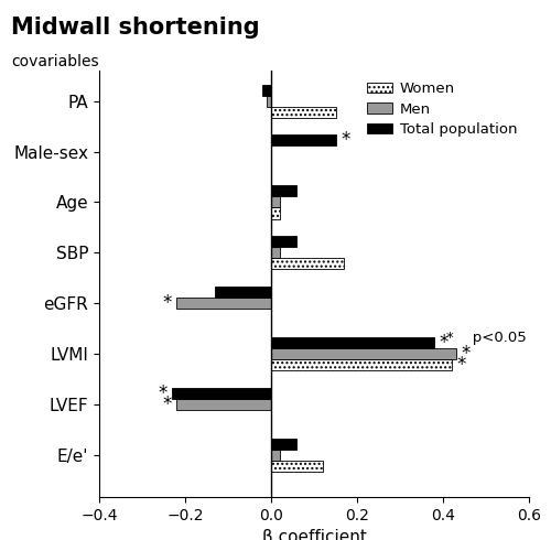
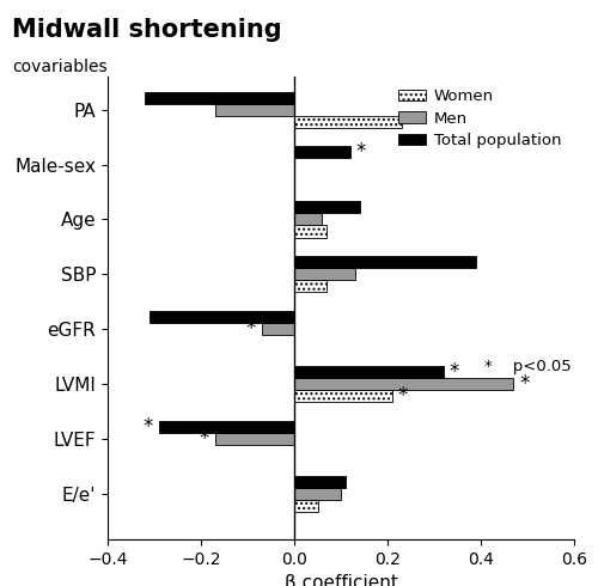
Total population/PA: -0.02 -> -0.32
Men/PA: -0.01 -> -0.17
Women/PA: 0.15 -> 0.23
Total population/Male-sex: 0.15 -> 0.12
Total population/Age: 0.06 -> 0.14
Men/Age: 0.02 -> 0.06
Women/Age: 0.02 -> 0.07
Total population/SBP: 0.06 -> 0.39
Men/SBP: 0.02 -> 0.13
Women/SBP: 0.17 -> 0.07
Total population/eGFR: -0.13 -> -0.31
Men/eGFR: -0.22 -> -0.07
Total population/LVMI: 0.38 -> 0.32
Men/LVMI: 0.43 -> 0.47
Women/LVMI: 0.42 -> 0.21
Total population/LVEF: -0.23 -> -0.29
Men/LVEF: -0.22 -> -0.17
Total population/E/e': 0.06 -> 0.11
Men/E/e': 0.02 -> 0.10
Women/E/e': 0.12 -> 0.05
